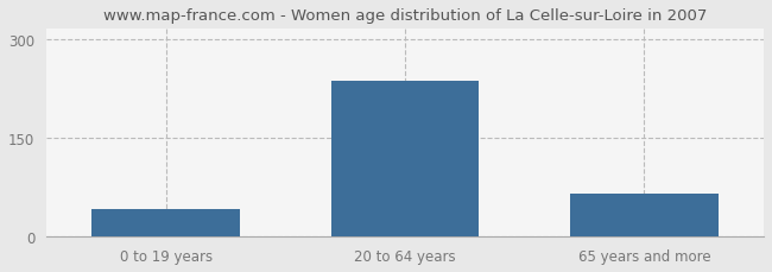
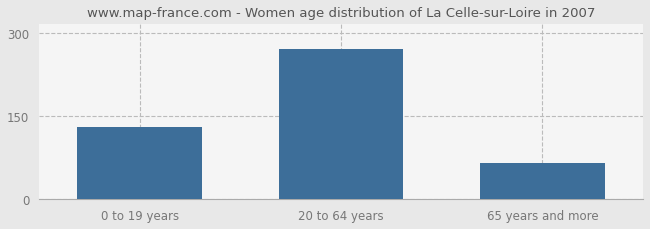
0 to 19 years: 42 -> 130
20 to 64 years: 236 -> 270
